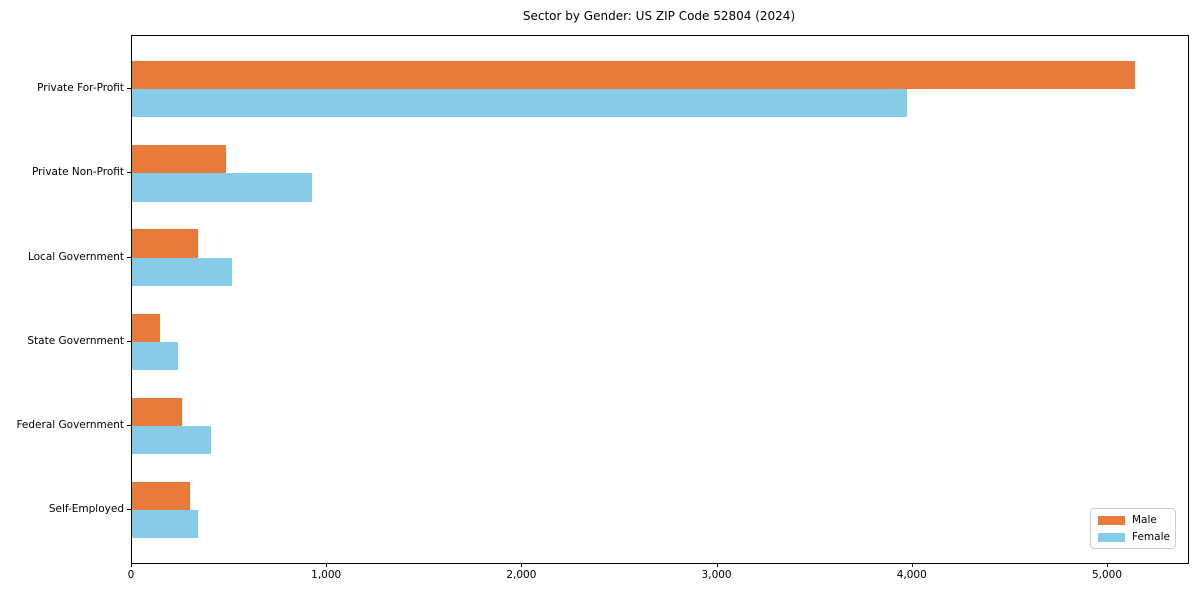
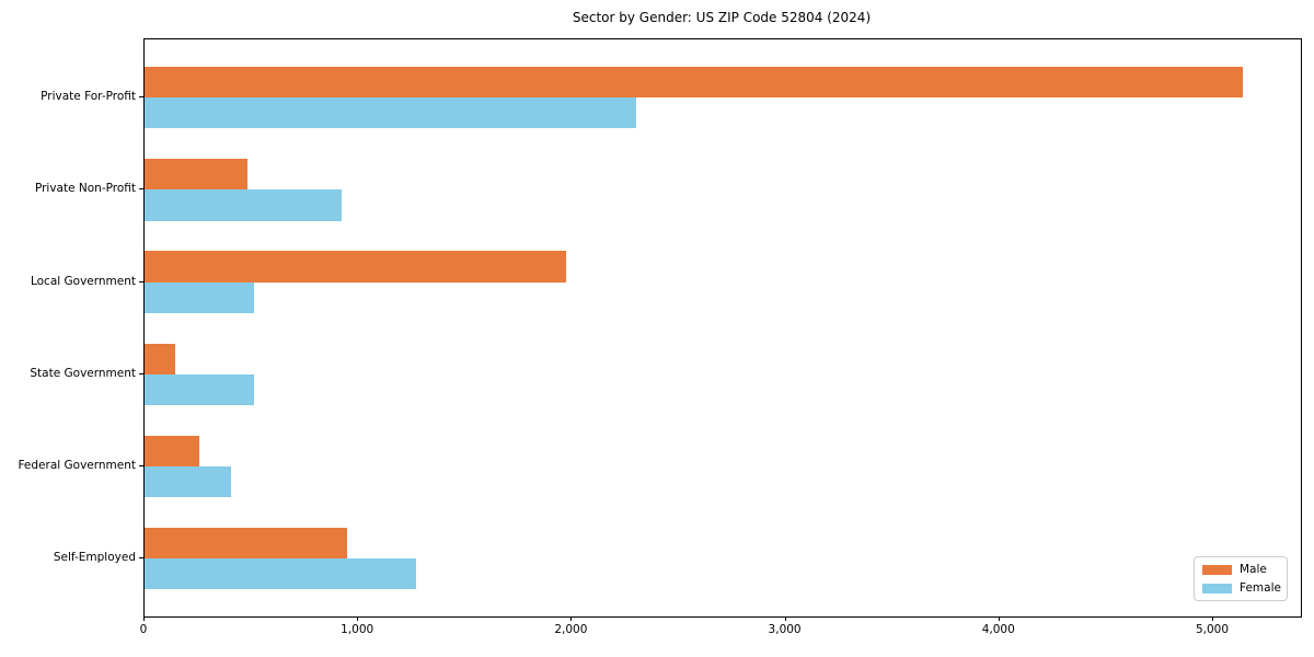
Female/Private For-Profit: 3970 -> 2300
Male/Local Government: 340 -> 1970
Female/State Government: 240 -> 510
Male/Self-Employed: 300 -> 950
Female/Self-Employed: 340 -> 1270
